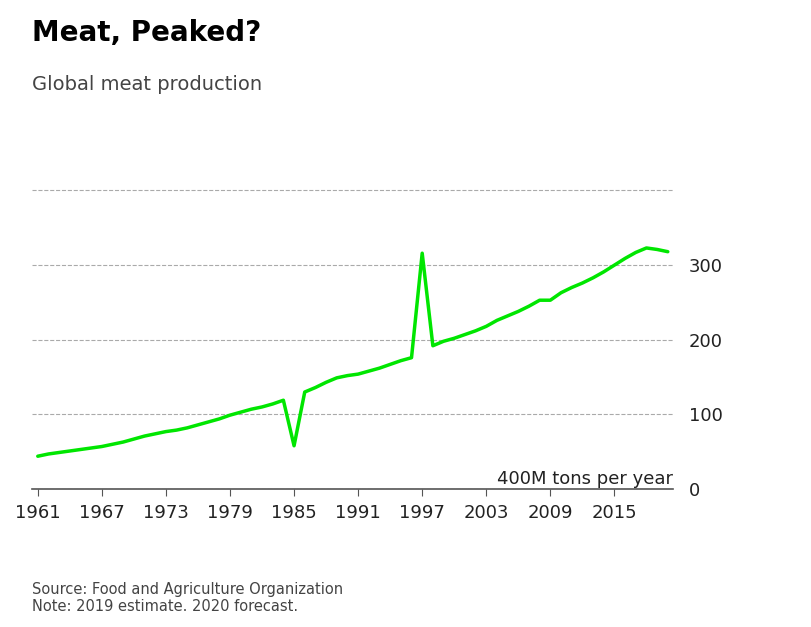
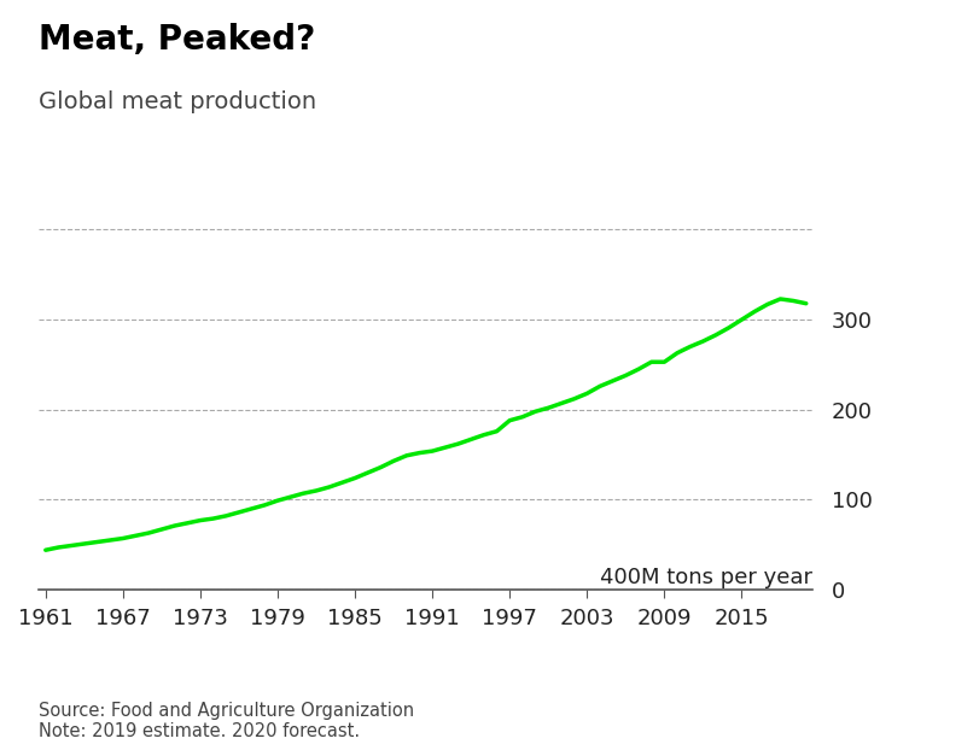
1985: 58 -> 124
1997: 316 -> 188
